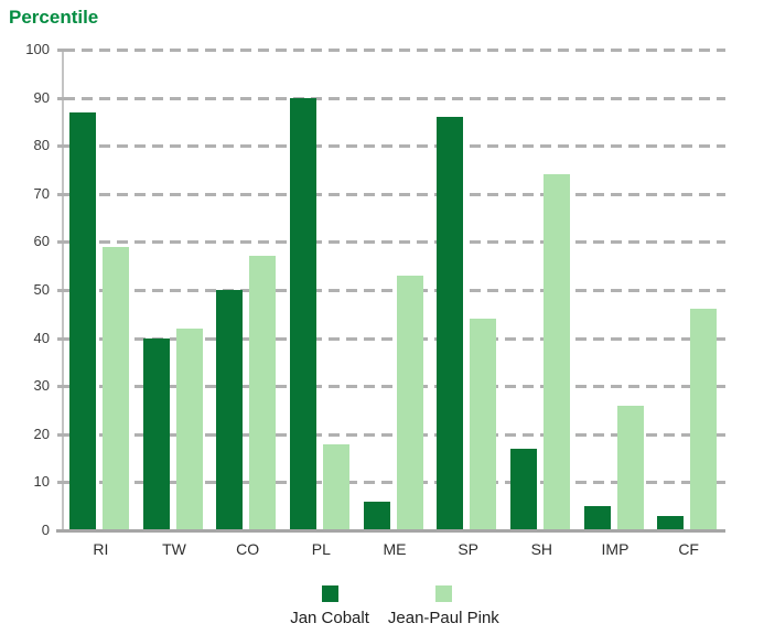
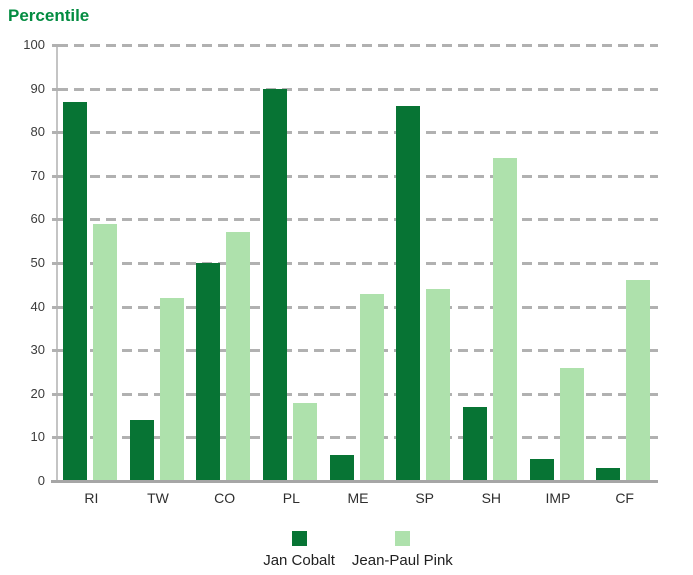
Jan Cobalt/TW: 40 -> 14
Jean-Paul Pink/ME: 53 -> 43
